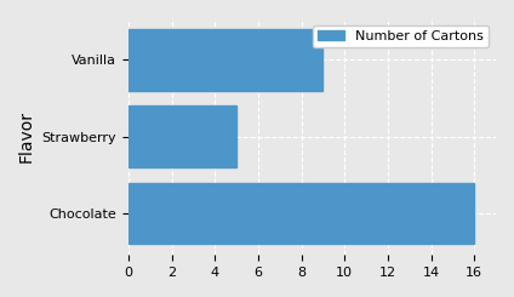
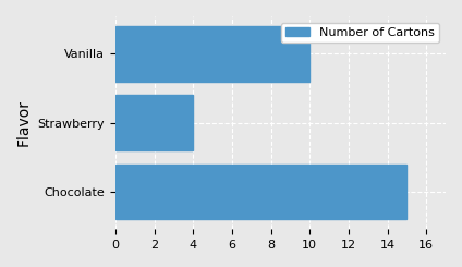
Vanilla: 9 -> 10
Strawberry: 5 -> 4
Chocolate: 16 -> 15
